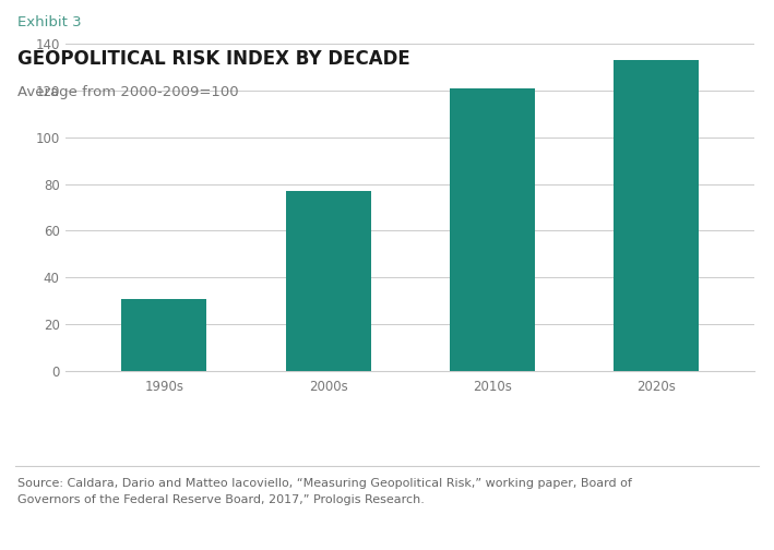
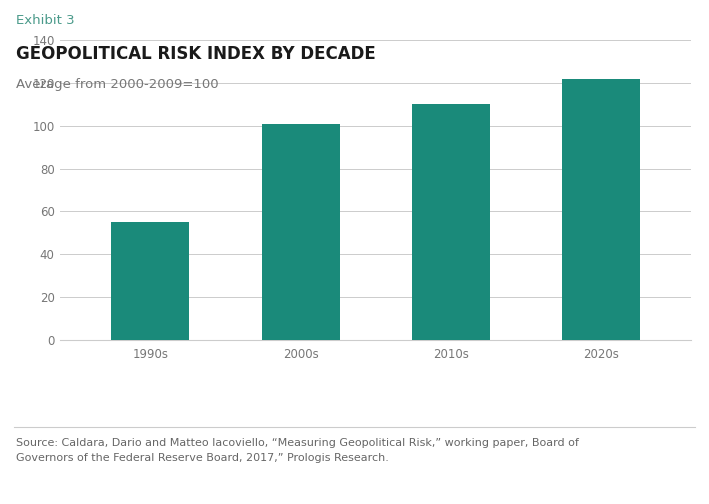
1990s: 31 -> 55
2000s: 77 -> 101
2010s: 121 -> 110
2020s: 133 -> 122
